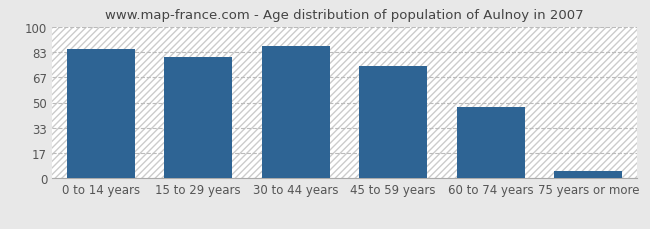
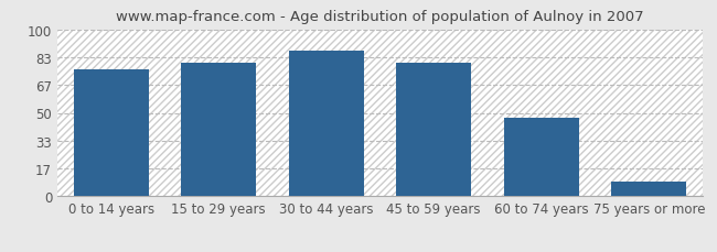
0 to 14 years: 85 -> 76
45 to 59 years: 74 -> 80
75 years or more: 5 -> 9
